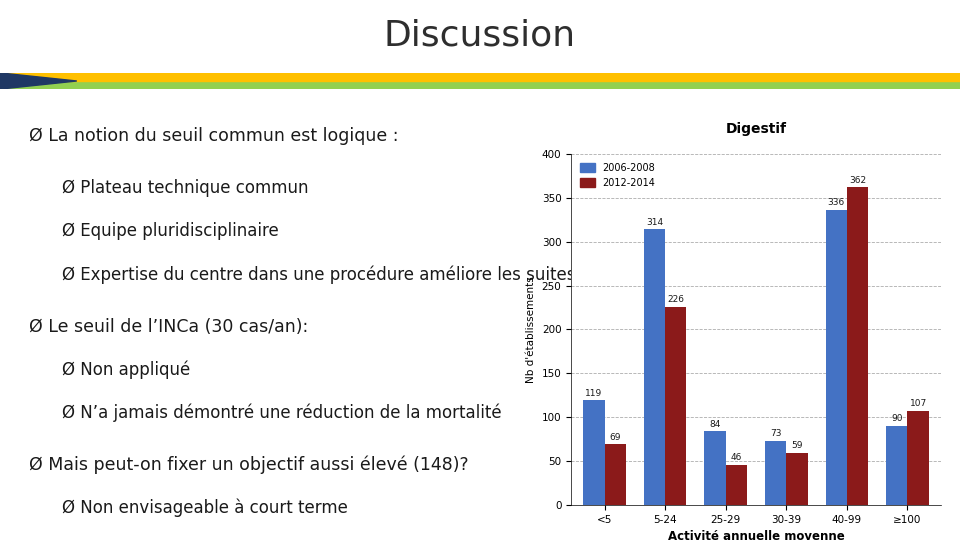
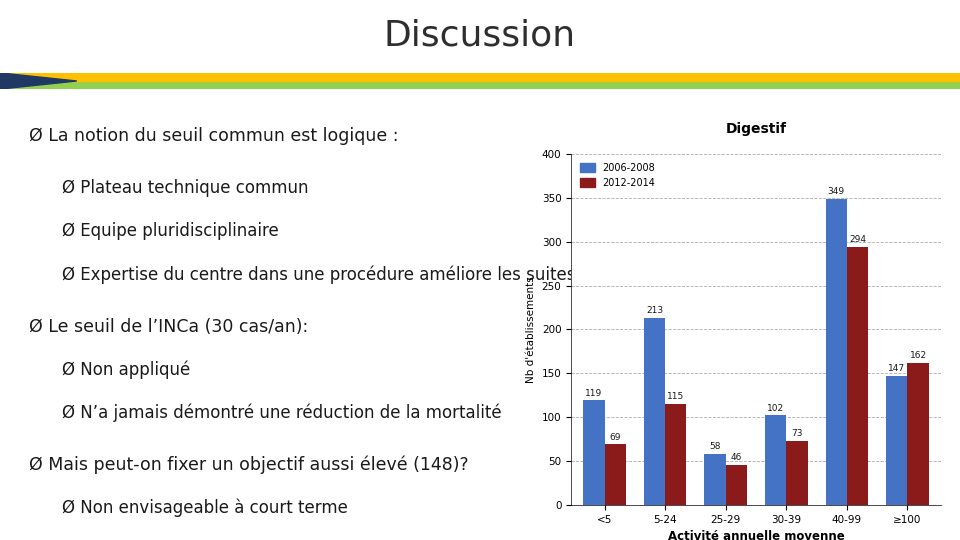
2006-2008/5-24: 314 -> 213
2012-2014/5-24: 226 -> 115
2006-2008/25-29: 84 -> 58
2006-2008/30-39: 73 -> 102
2012-2014/30-39: 59 -> 73
2006-2008/40-99: 336 -> 349
2012-2014/40-99: 362 -> 294
2006-2008/≥100: 90 -> 147
2012-2014/≥100: 107 -> 162
